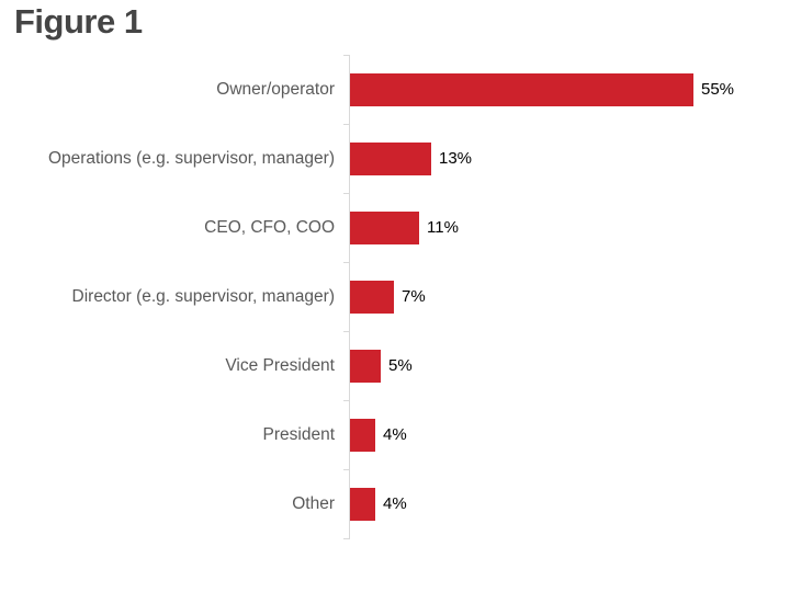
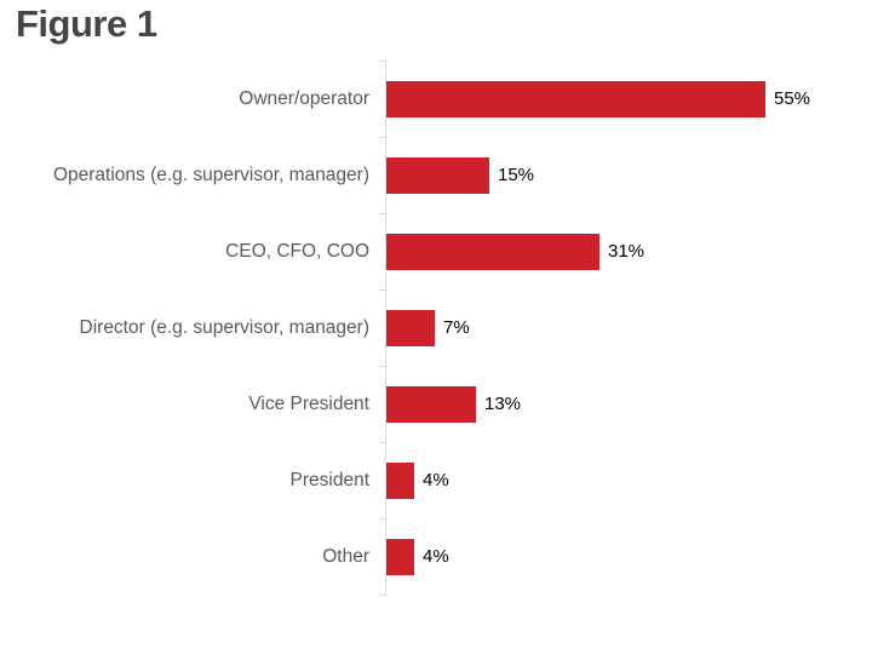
Operations (e.g. supervisor, manager): 13% -> 15%
CEO, CFO, COO: 11% -> 31%
Vice President: 5% -> 13%
